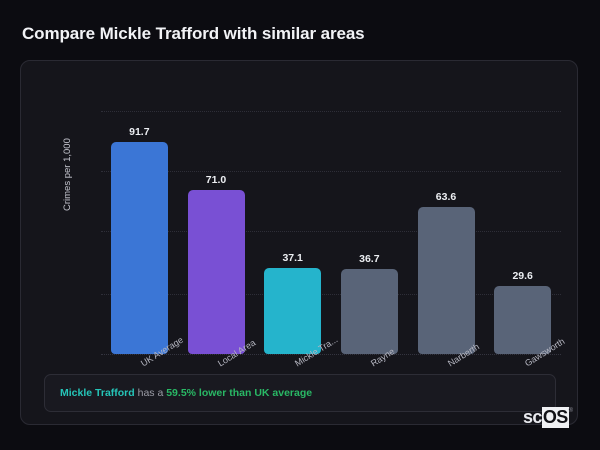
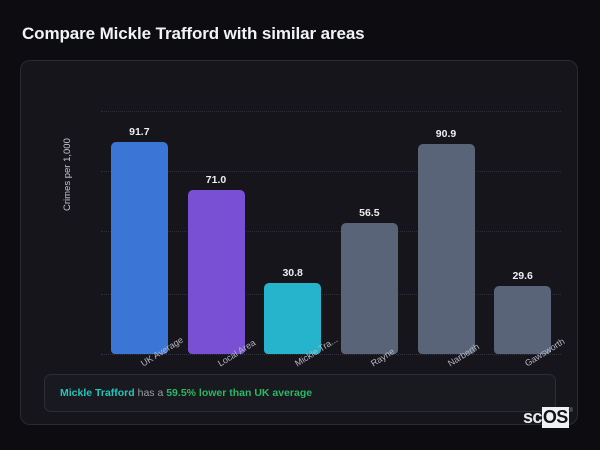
Mickle Tra...: 37.1 -> 30.8
Rayne: 36.7 -> 56.5
Narberth: 63.6 -> 90.9
